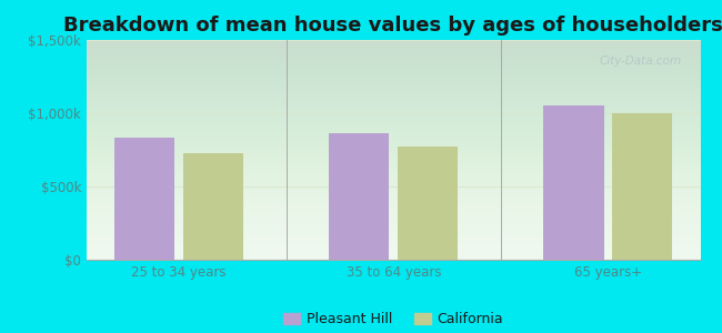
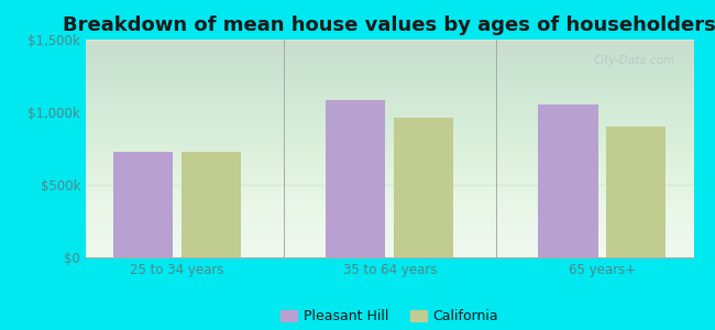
Pleasant Hill/25 to 34 years: $830k -> $730k
Pleasant Hill/35 to 64 years: $860k -> $1,080k
California/35 to 64 years: $770k -> $960k
California/65 years+: $1,000k -> $900k
